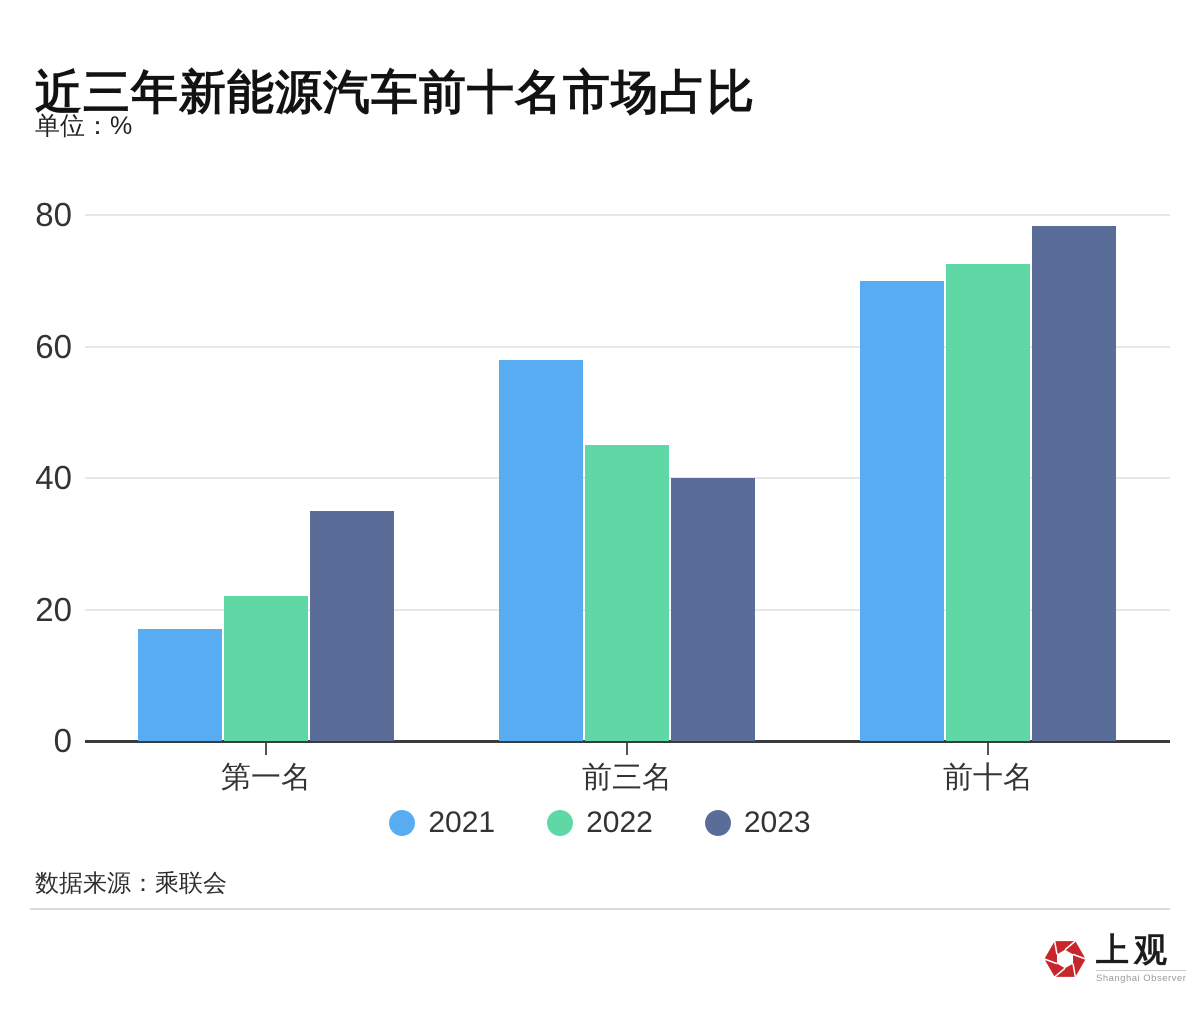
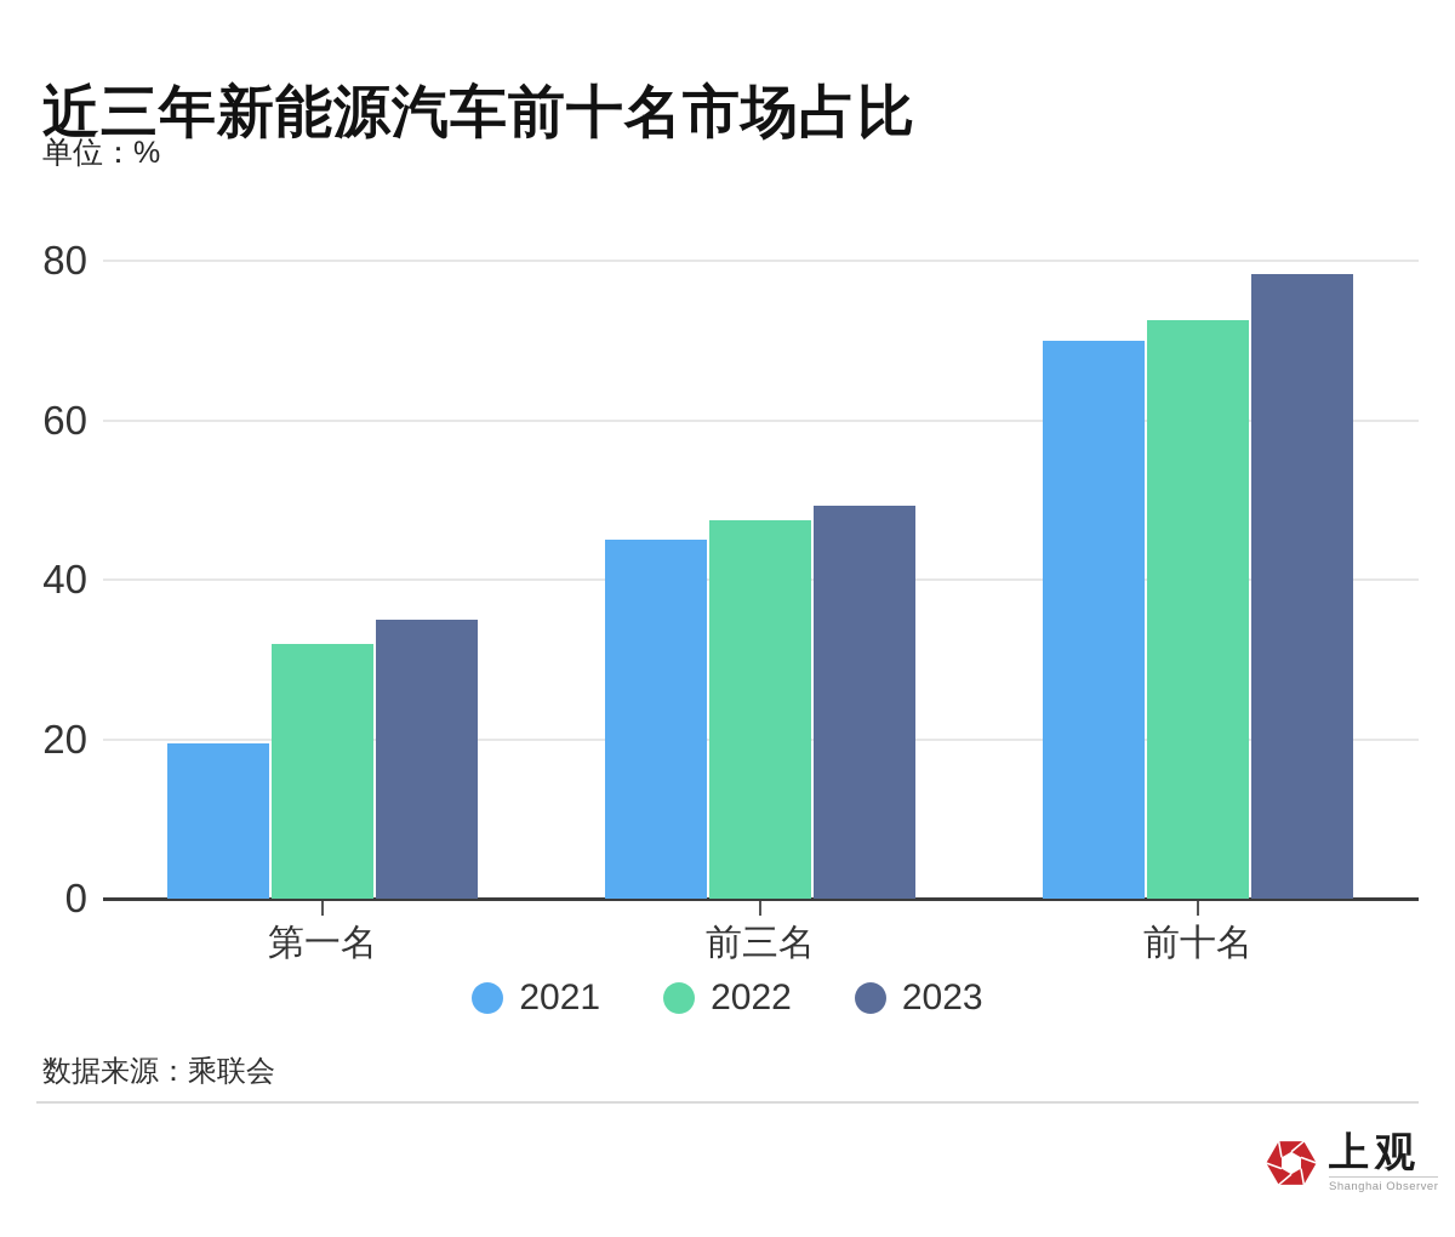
2021/第一名: 17 -> 20
2022/第一名: 22 -> 32
2021/前三名: 58 -> 45
2022/前三名: 45 -> 48
2023/前三名: 40 -> 49
